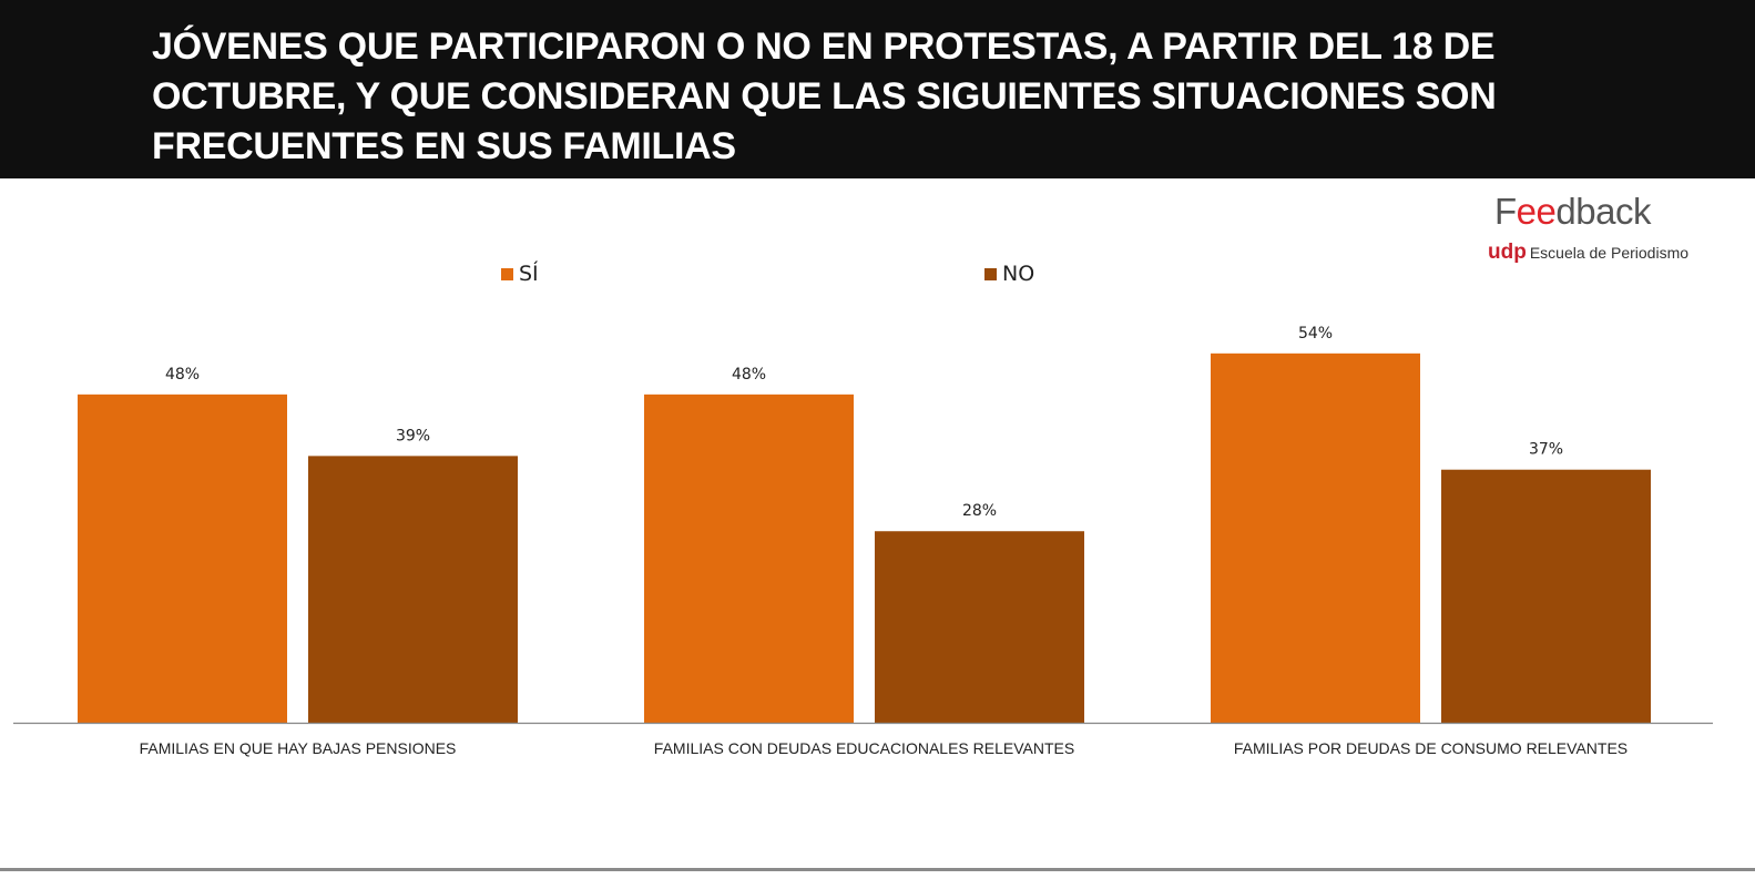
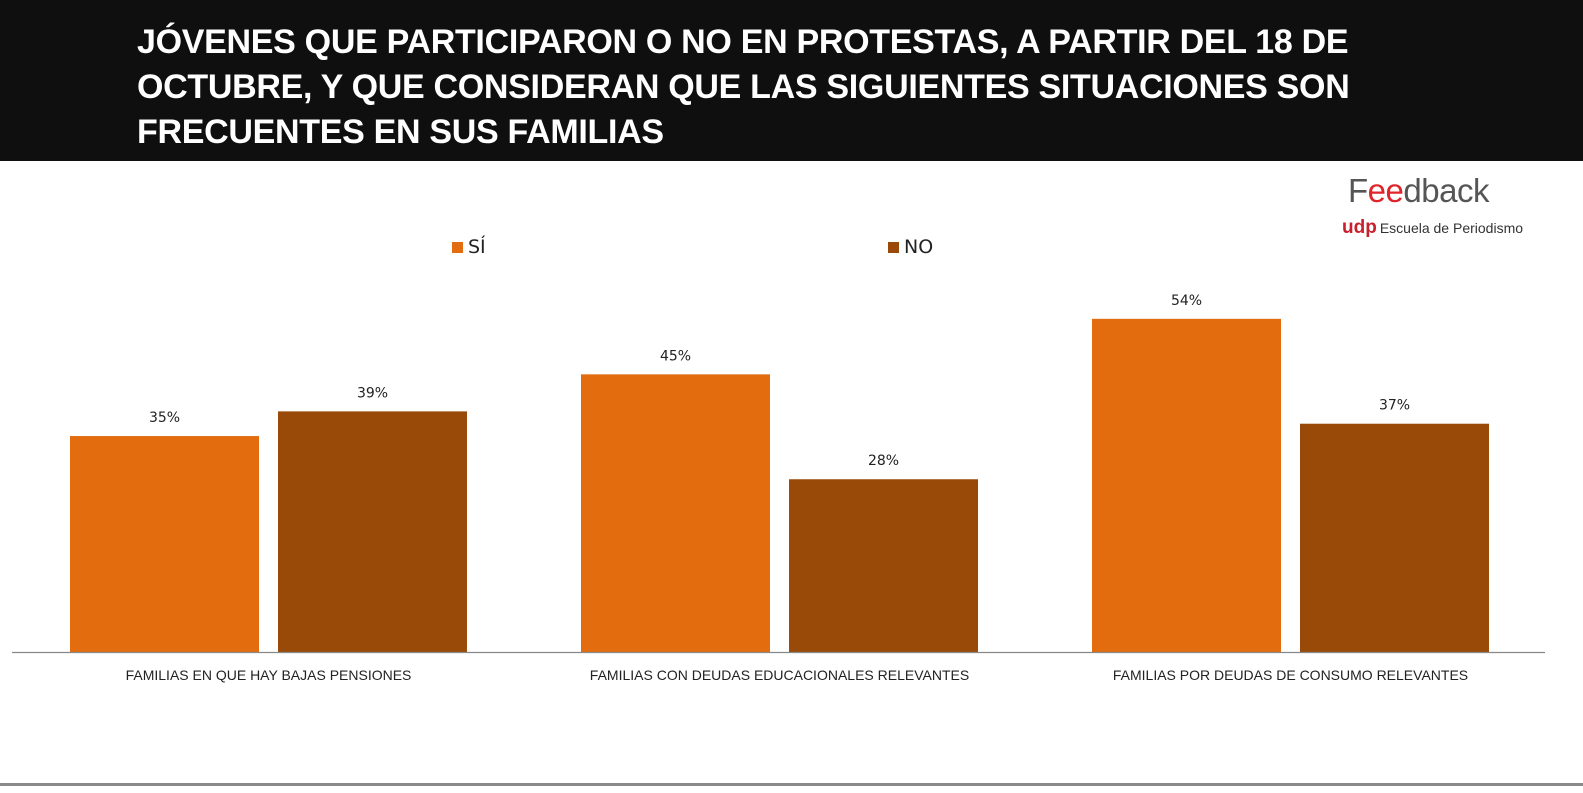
SÍ/FAMILIAS EN QUE HAY BAJAS PENSIONES: 48% -> 35%
SÍ/FAMILIAS CON DEUDAS EDUCACIONALES RELEVANTES: 48% -> 45%
